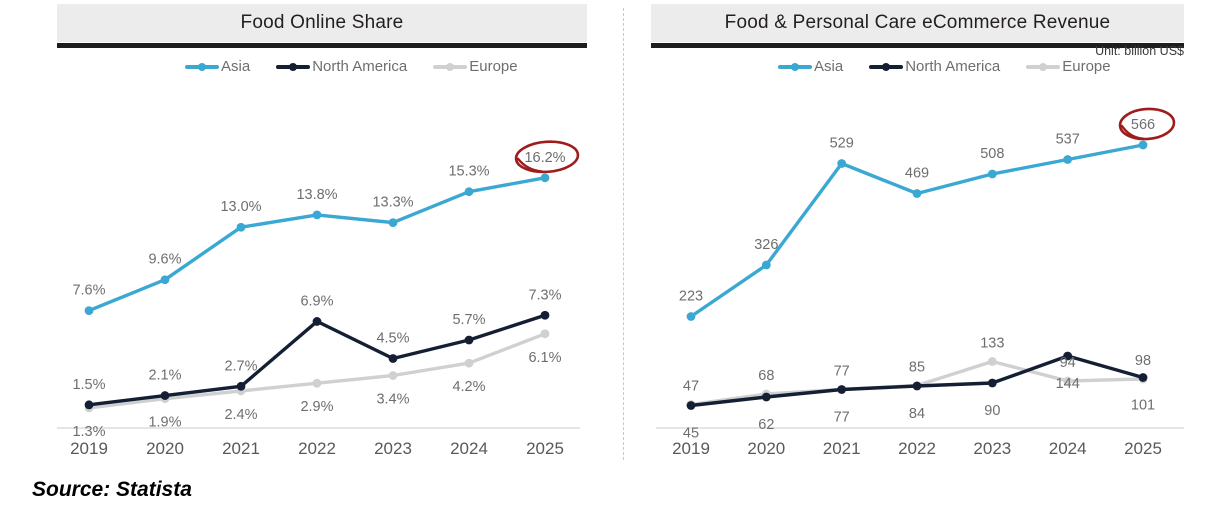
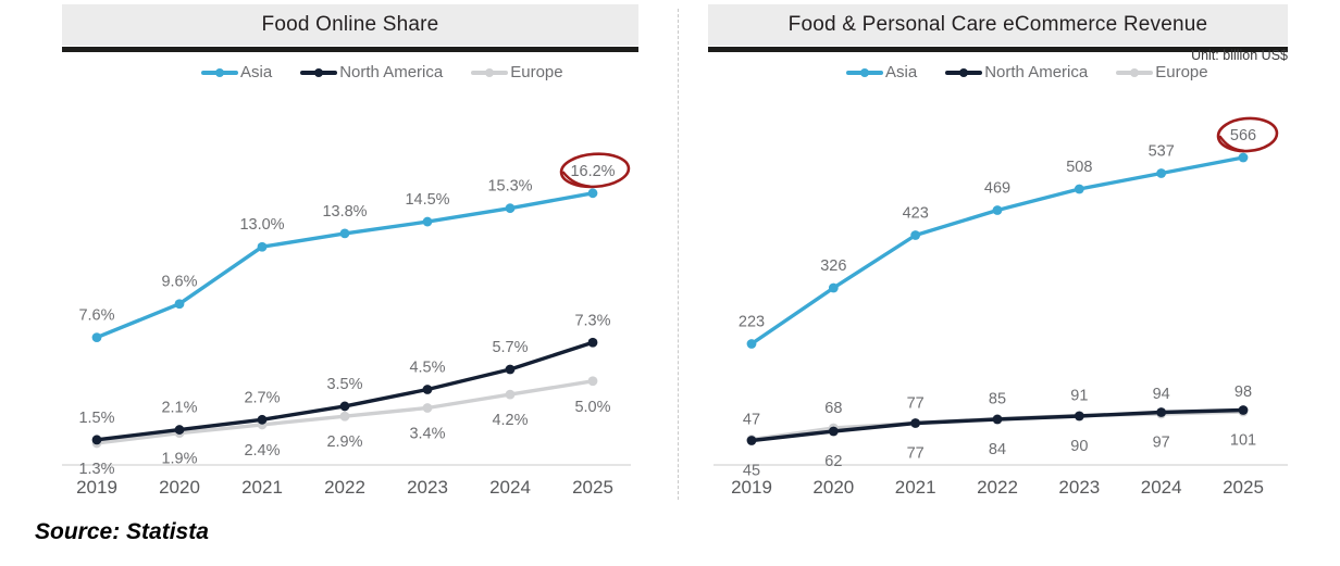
Food Online Share/North America/2022: 6.9% -> 3.5%
Food Online Share/Asia/2023: 13.3% -> 14.5%
Food Online Share/Europe/2025: 6.1% -> 5.0%
Food & Personal Care eCommerce Revenue/Asia/2021: 529 -> 423
Food & Personal Care eCommerce Revenue/Europe/2023: 133 -> 91
Food & Personal Care eCommerce Revenue/North America/2024: 144 -> 97
